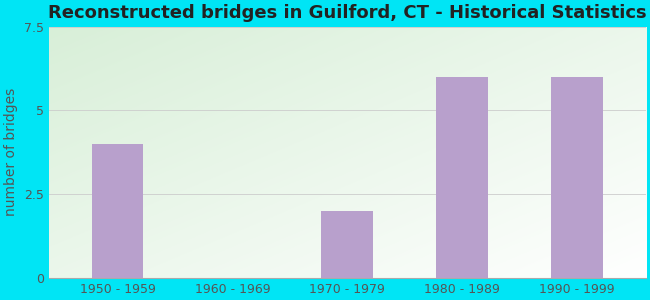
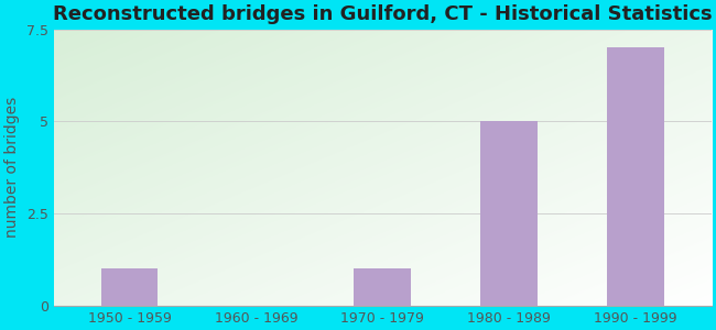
1950 - 1959: 4 -> 1
1970 - 1979: 2 -> 1
1980 - 1989: 6 -> 5
1990 - 1999: 6 -> 7
